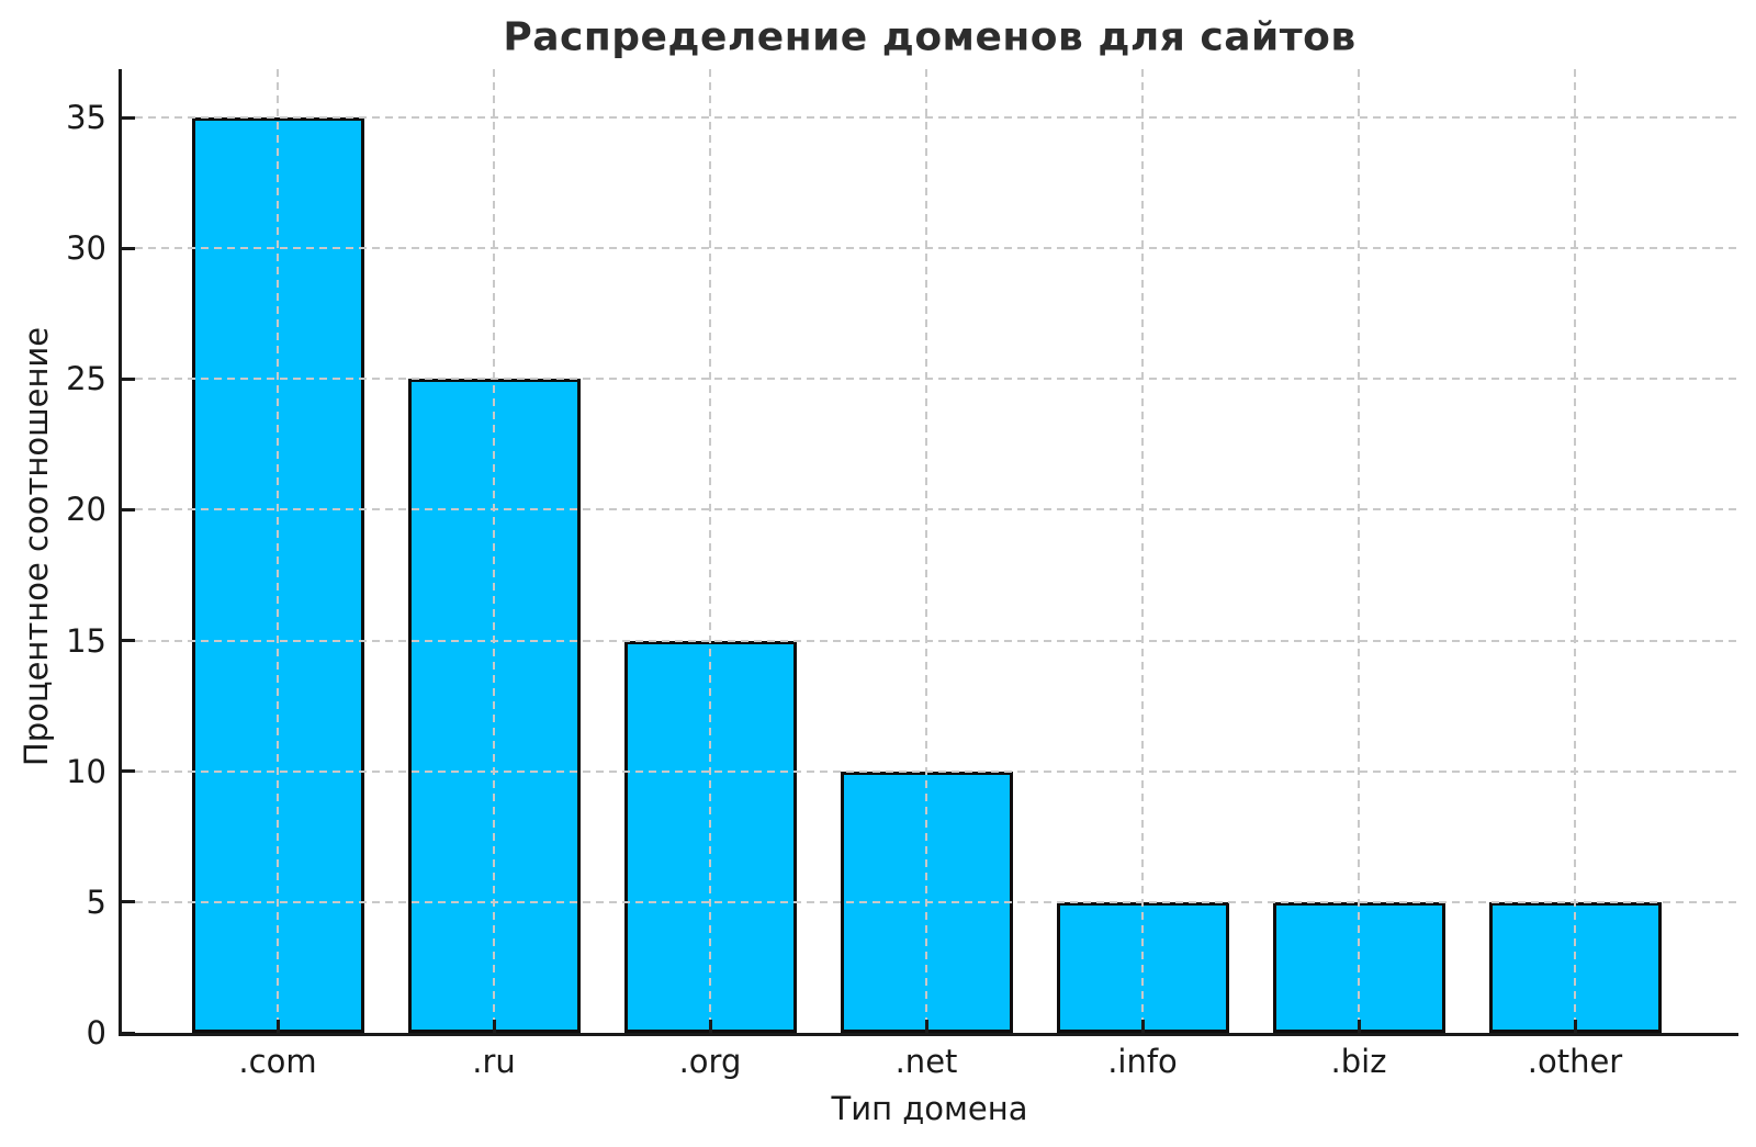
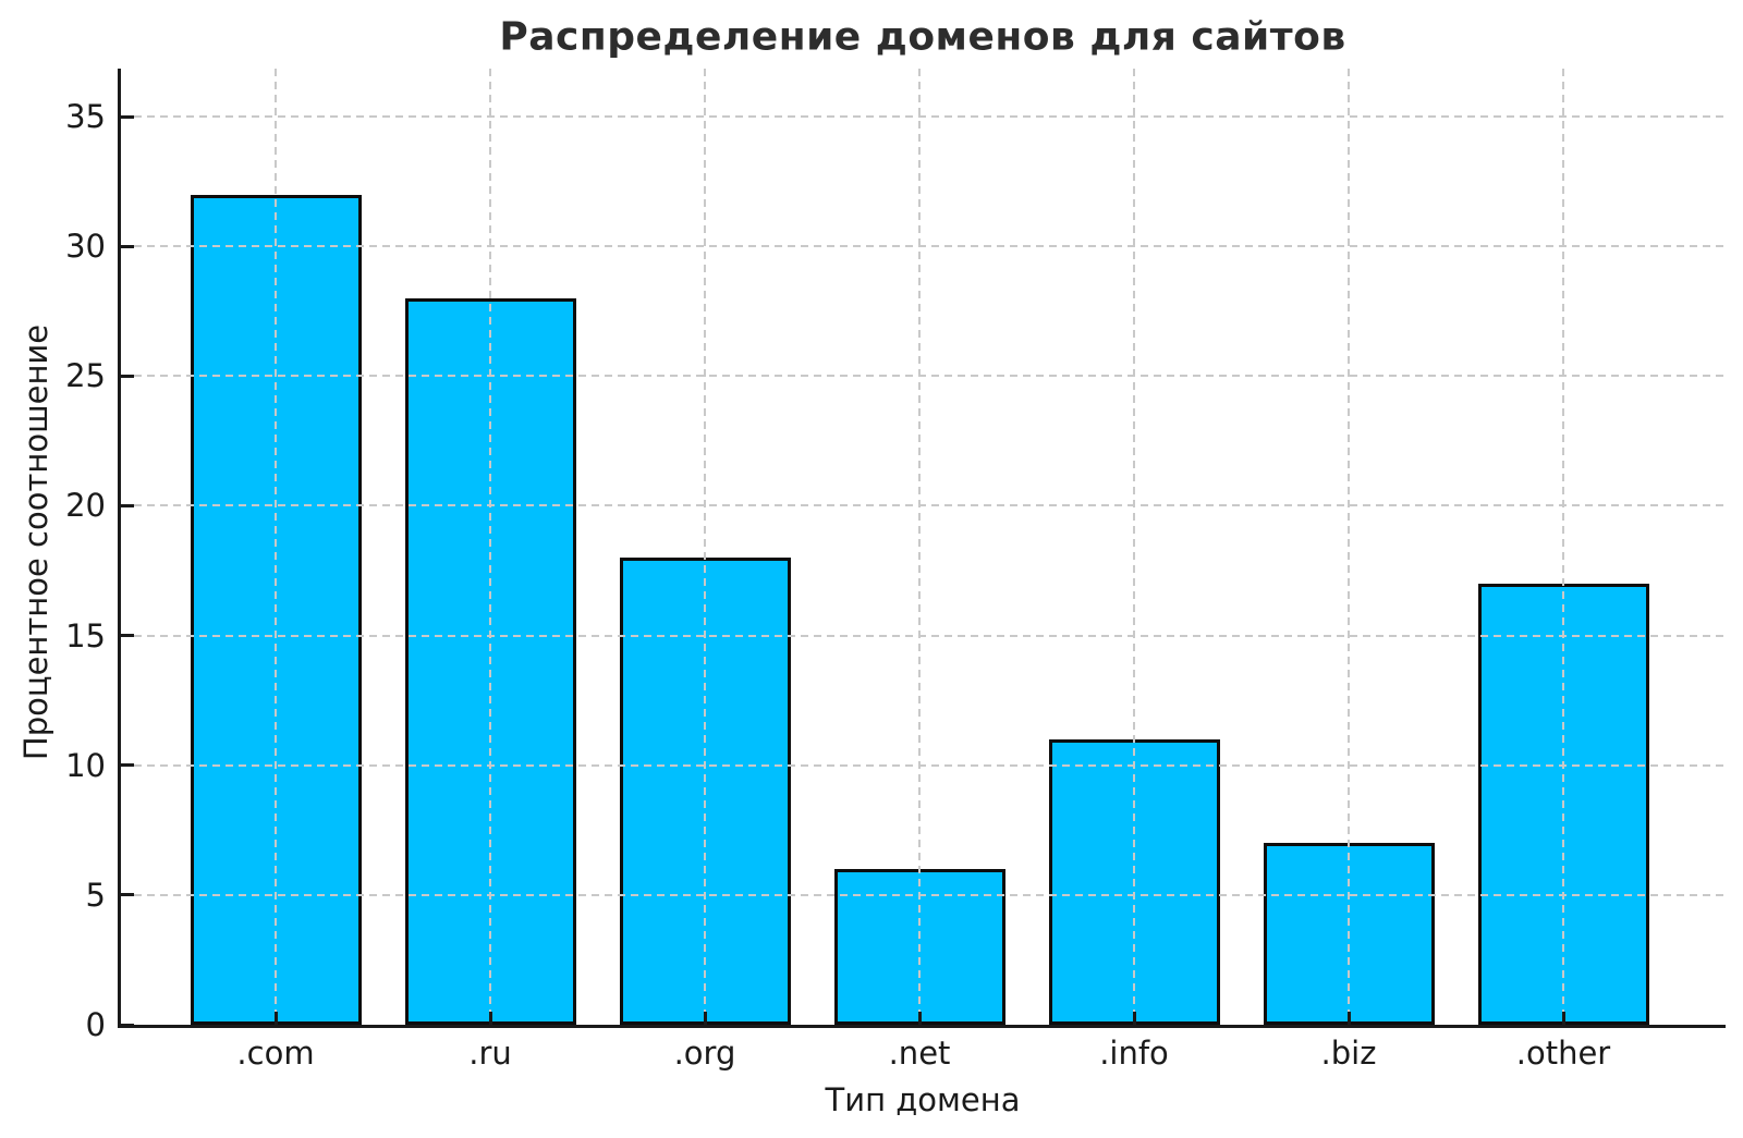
.com: 35 -> 32
.ru: 25 -> 28
.org: 15 -> 18
.net: 10 -> 6
.info: 5 -> 11
.biz: 5 -> 7
.other: 5 -> 17
